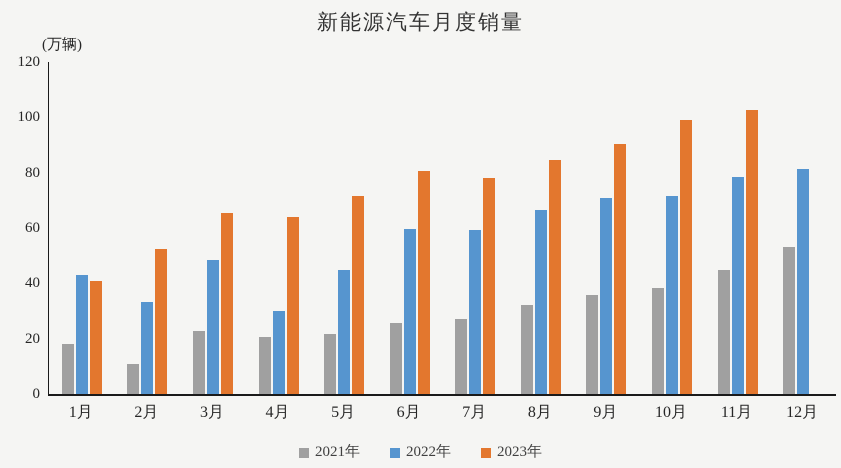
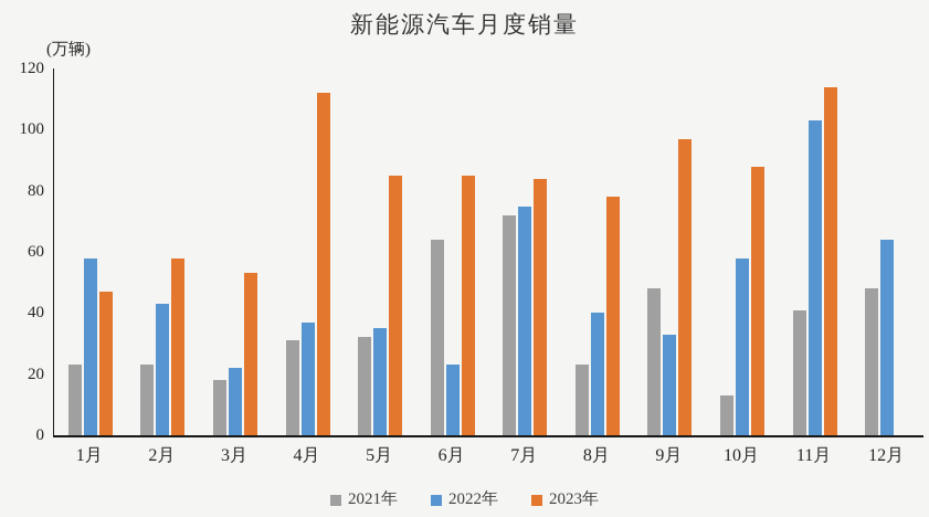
2021年/1月: 18 -> 23
2022年/1月: 43 -> 58
2023年/1月: 41 -> 47
2021年/2月: 11 -> 23
2022年/2月: 33 -> 43
2023年/2月: 52 -> 58
2021年/3月: 23 -> 18
2022年/3月: 48 -> 22
2023年/3月: 65 -> 53
2021年/4月: 21 -> 31
2022年/4月: 30 -> 37
2023年/4月: 64 -> 112
2021年/5月: 22 -> 32
2022年/5月: 45 -> 35
2023年/5月: 72 -> 85
2021年/6月: 26 -> 64
2022年/6月: 60 -> 23
2023年/6月: 81 -> 85
2021年/7月: 27 -> 72
2022年/7月: 59 -> 75
2023年/7月: 78 -> 84
2021年/8月: 32 -> 23
2022年/8月: 67 -> 40
2023年/8月: 85 -> 78
2021年/9月: 36 -> 48
2022年/9月: 71 -> 33
2023年/9月: 90 -> 97
2021年/10月: 38 -> 13
2022年/10月: 71 -> 58
2023年/10月: 99 -> 88
2021年/11月: 45 -> 41
2022年/11月: 79 -> 103
2023年/11月: 103 -> 114
2021年/12月: 53 -> 48
2022年/12月: 81 -> 64
